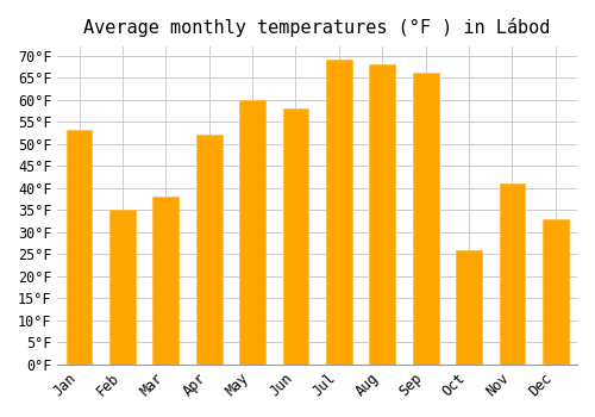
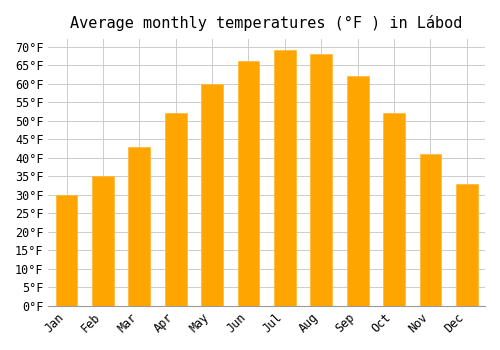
Jan: 53°F -> 30°F
Mar: 38°F -> 43°F
Jun: 58°F -> 66°F
Sep: 66°F -> 62°F
Oct: 26°F -> 52°F
